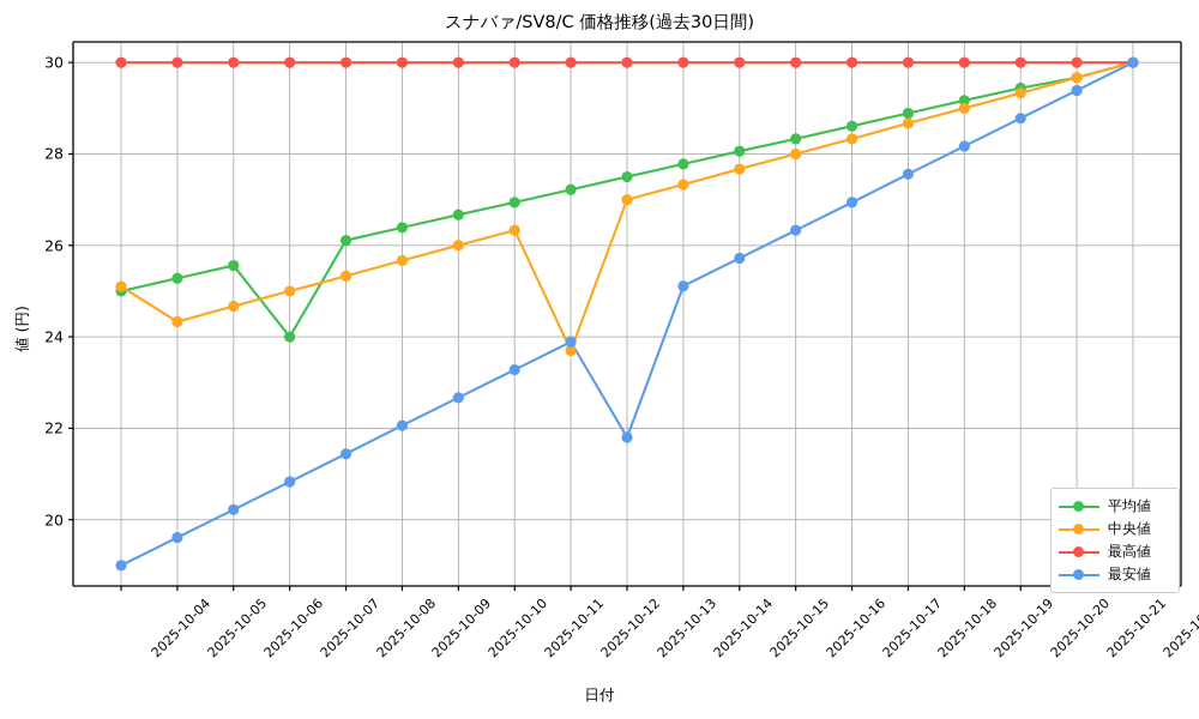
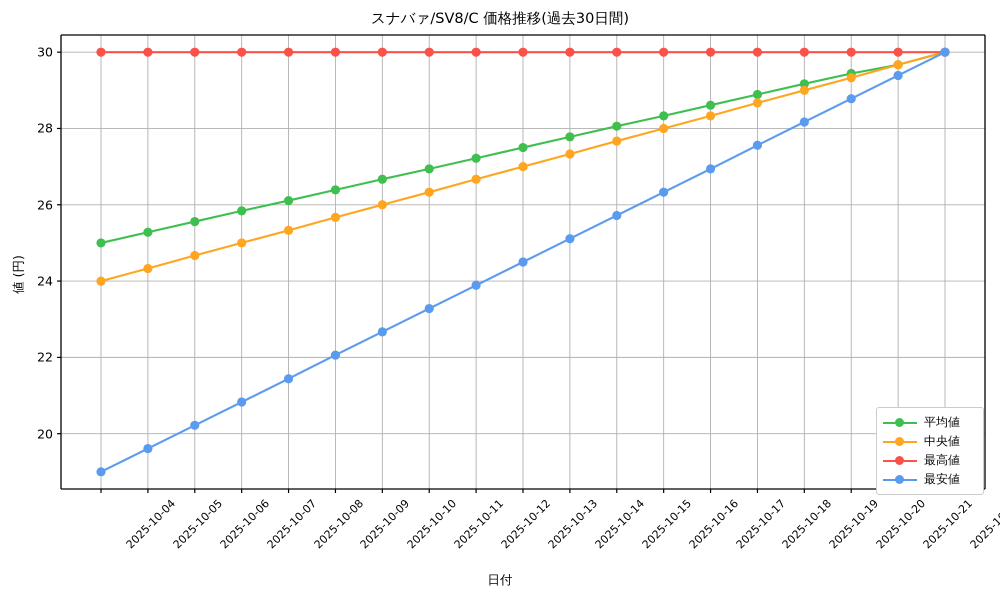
中央値/2025-10-04: 25.1 -> 24.0
平均値/2025-10-07: 24.0 -> 25.8
中央値/2025-10-12: 23.7 -> 26.7
最安値/2025-10-13: 21.8 -> 24.5
